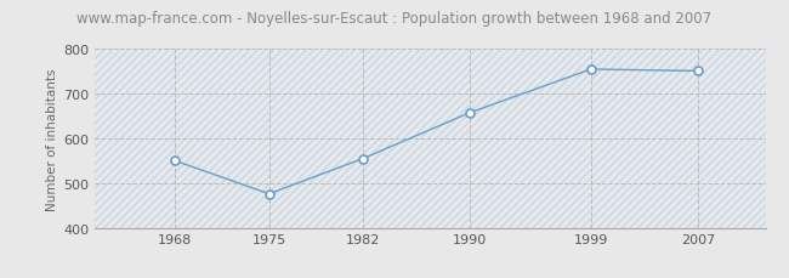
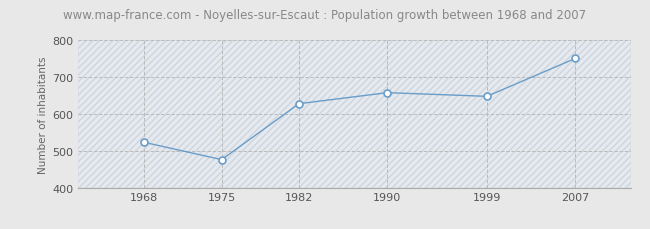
1968: 550 -> 523
1982: 555 -> 628
1999: 755 -> 648
